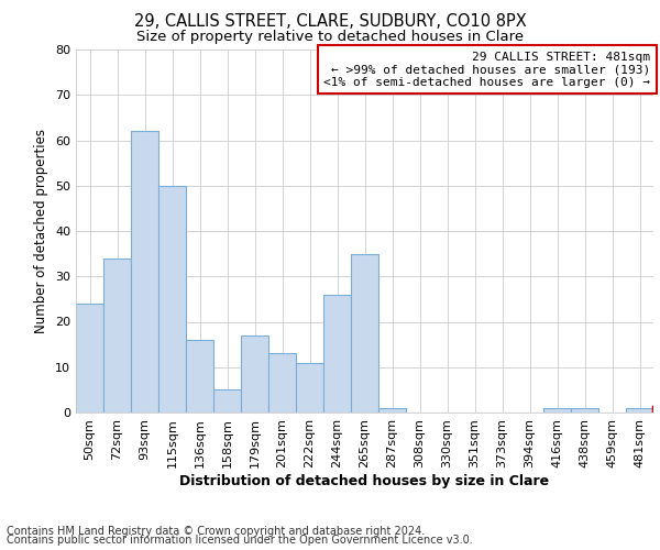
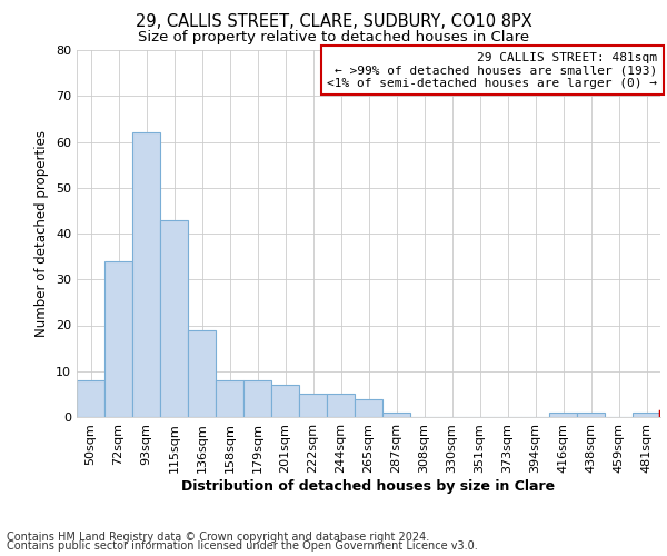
50sqm: 24 -> 8
115sqm: 50 -> 43
136sqm: 16 -> 19
158sqm: 5 -> 8
179sqm: 17 -> 8
201sqm: 13 -> 7
222sqm: 11 -> 5
244sqm: 26 -> 5
265sqm: 35 -> 4
